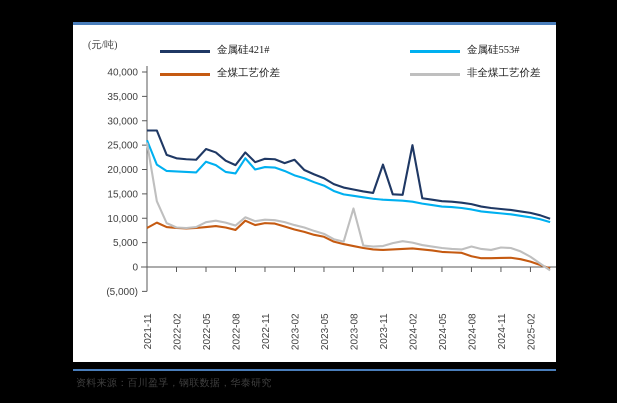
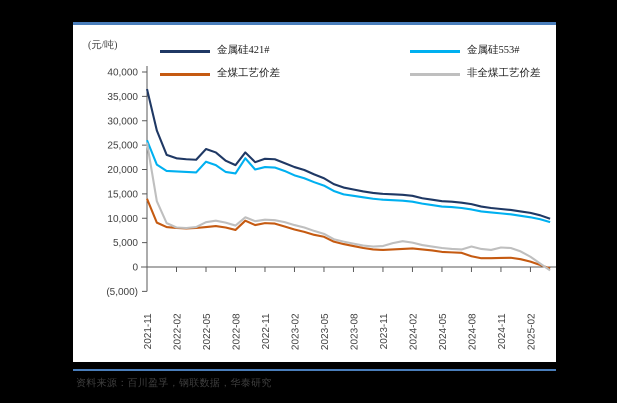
金属硅421#/2021-11: 28000 -> 36000
全煤工艺价差/2021-11: 8000 -> 14000
金属硅421#/2023-02: 22000 -> 20000
非全煤工艺价差/2023-08: 12000 -> 5000
金属硅421#/2023-11: 21000 -> 15000
金属硅421#/2024-02: 25000 -> 15000
